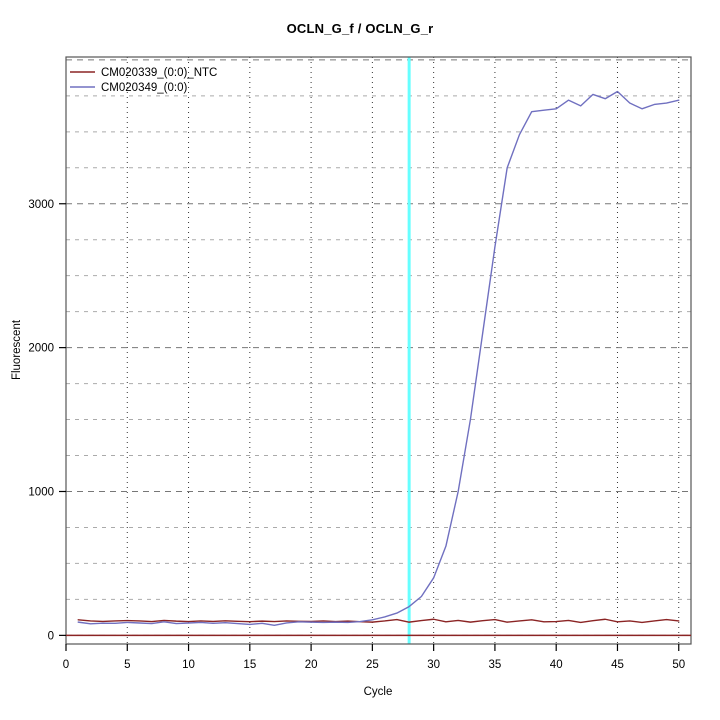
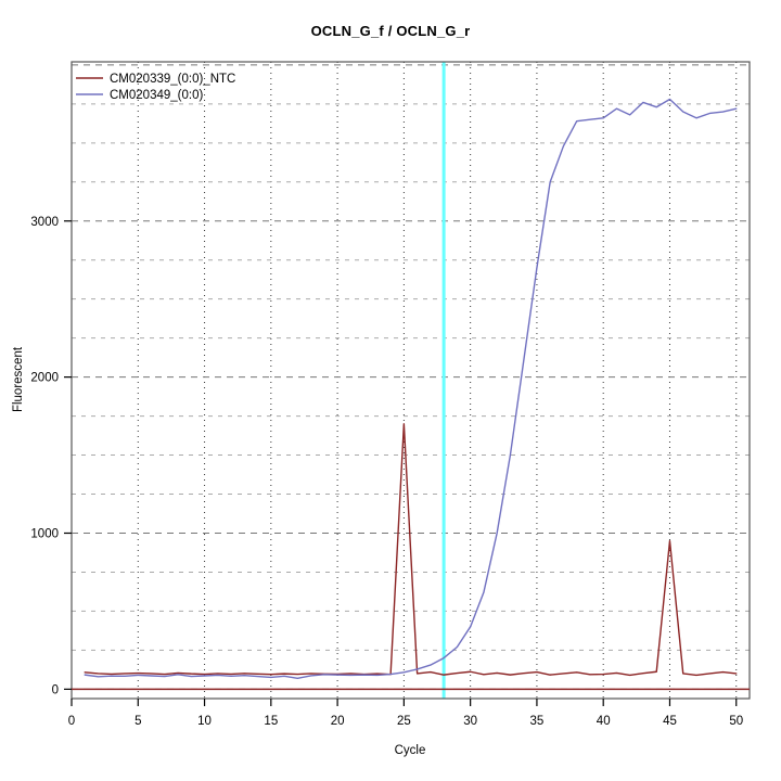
CM020339_(0:0)_NTC/25: 90 -> 1700
CM020339_(0:0)_NTC/45: 90 -> 950
